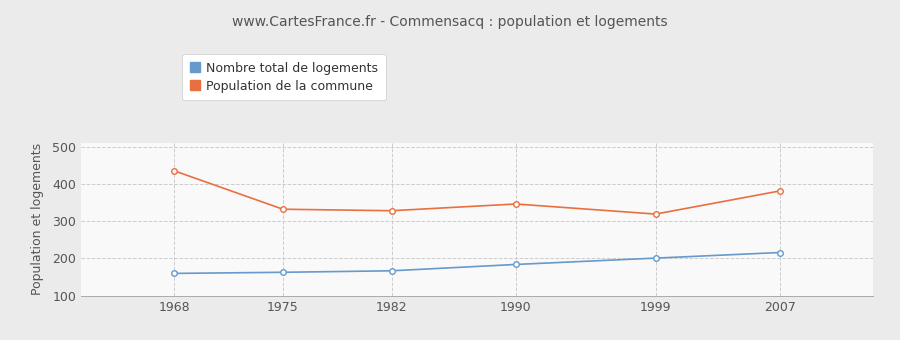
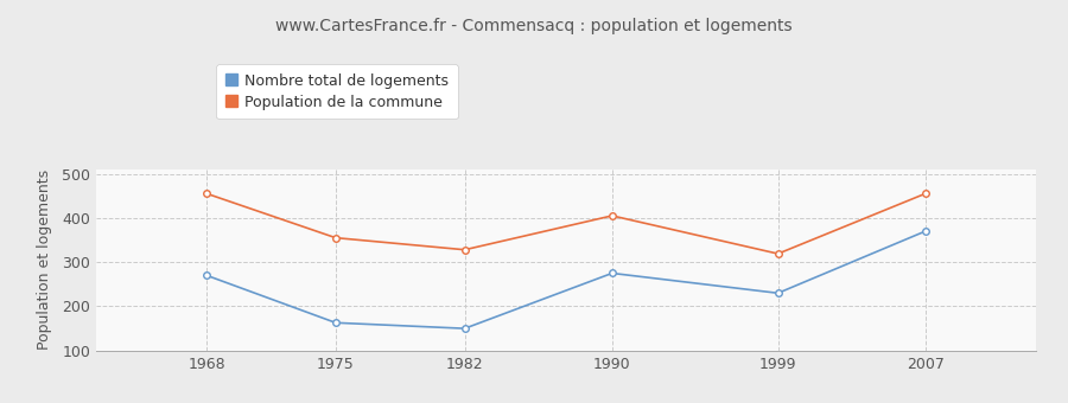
Nombre total de logements/1968: 160 -> 270
Population de la commune/1968: 435 -> 455
Population de la commune/1975: 332 -> 355
Nombre total de logements/1982: 167 -> 150
Nombre total de logements/1990: 184 -> 275
Population de la commune/1990: 346 -> 405
Nombre total de logements/1999: 201 -> 230
Nombre total de logements/2007: 216 -> 370
Population de la commune/2007: 381 -> 455
